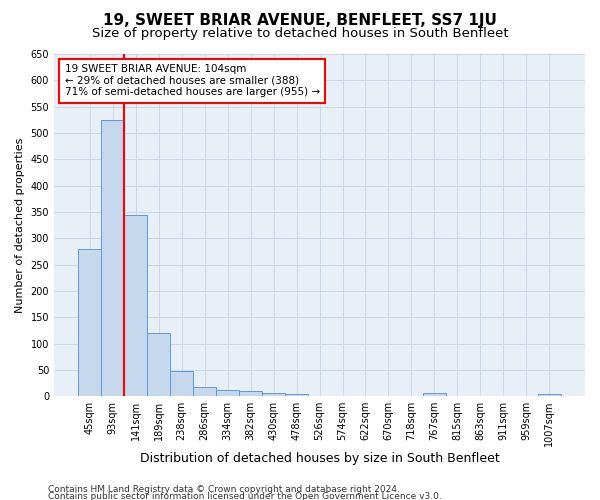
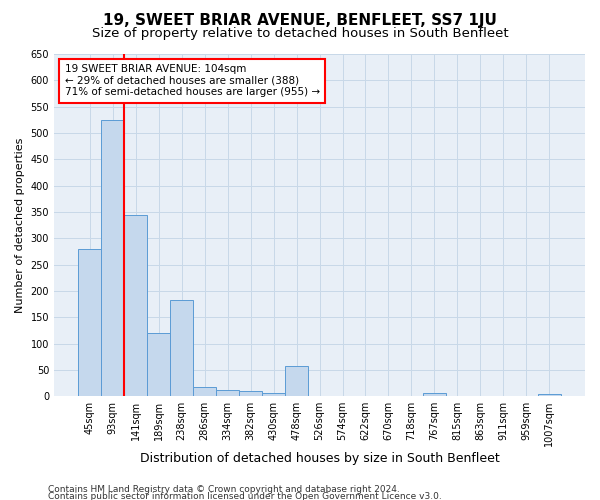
238sqm: 47 -> 182
478sqm: 5 -> 58
